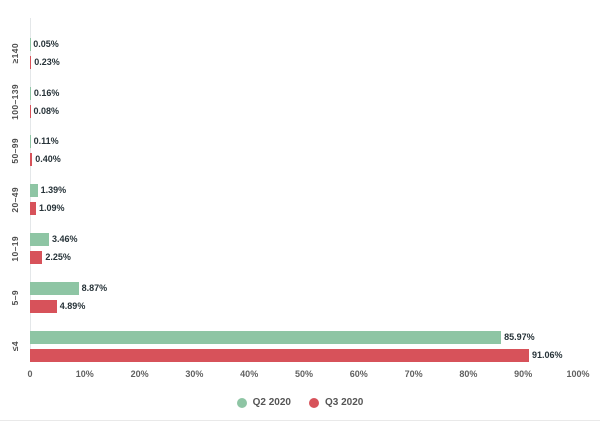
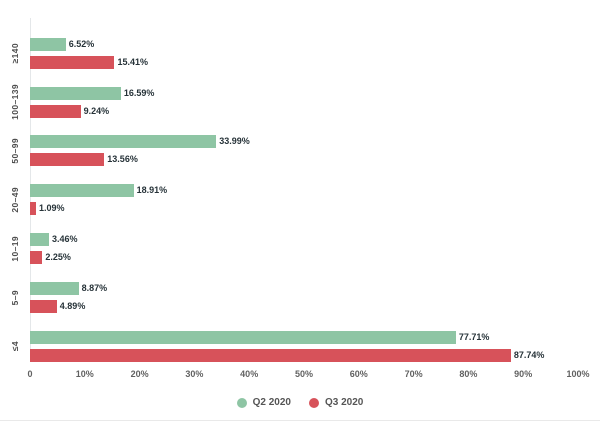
Q2 2020/≥140: 0.05% -> 6.52%
Q3 2020/≥140: 0.23% -> 15.41%
Q2 2020/100–139: 0.16% -> 16.59%
Q3 2020/100–139: 0.08% -> 9.24%
Q2 2020/50–99: 0.11% -> 33.99%
Q3 2020/50–99: 0.40% -> 13.56%
Q2 2020/20–49: 1.39% -> 18.91%
Q2 2020/≤4: 85.97% -> 77.71%
Q3 2020/≤4: 91.06% -> 87.74%
